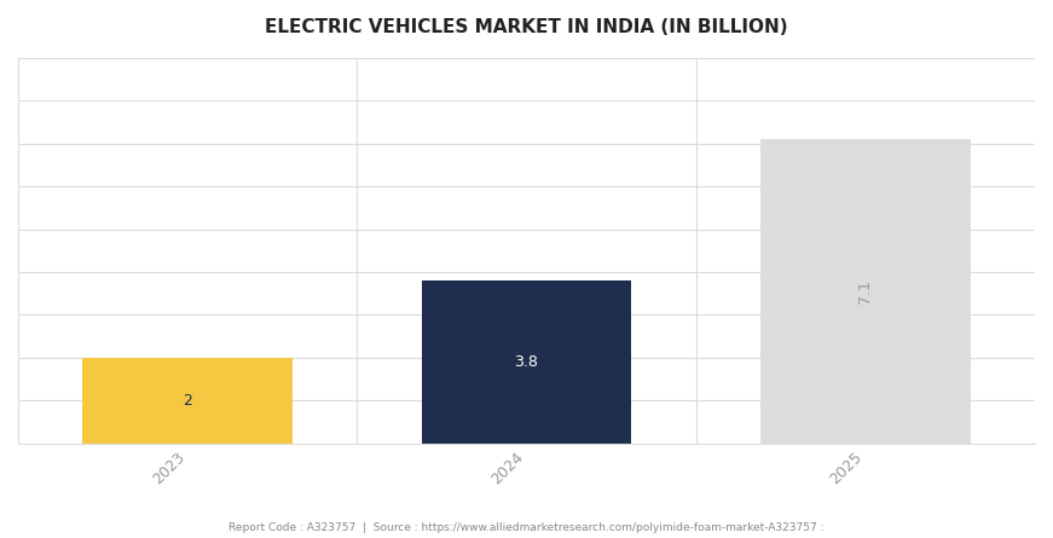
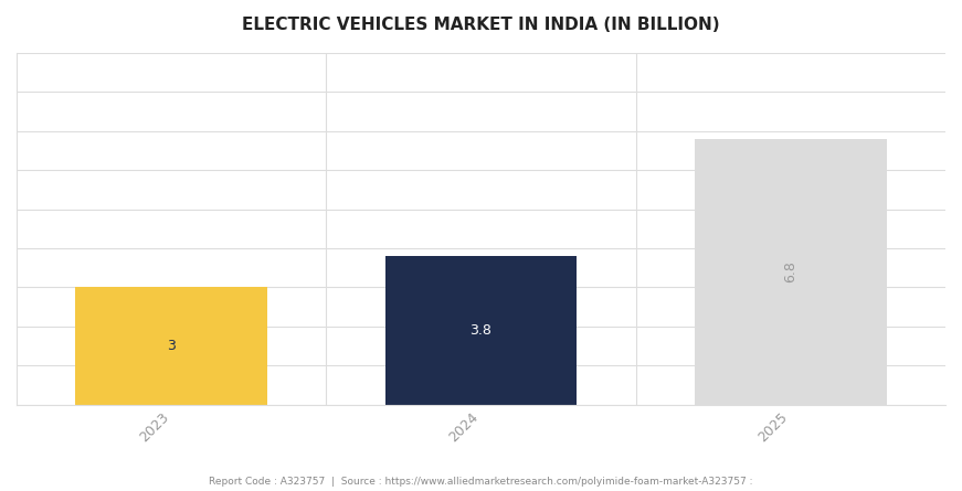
2023: 2 -> 3
2025: 7.1 -> 6.8
